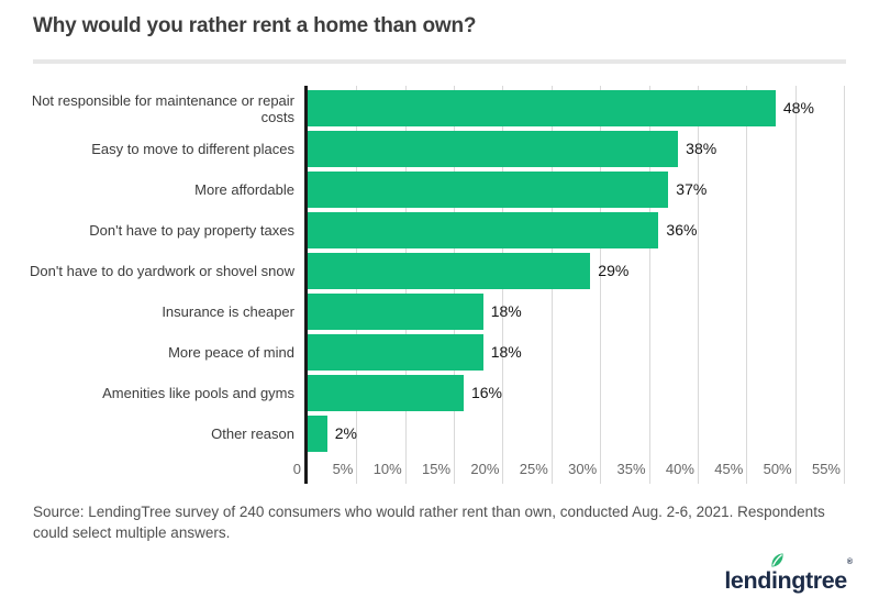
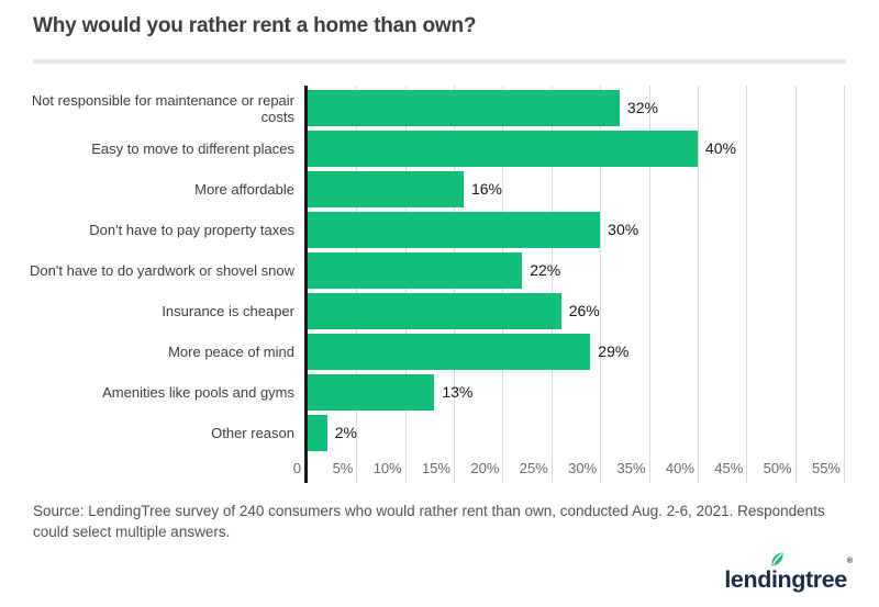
Not responsible for maintenance or repair costs: 48% -> 32%
Easy to move to different places: 38% -> 40%
More affordable: 37% -> 16%
Don't have to pay property taxes: 36% -> 30%
Don't have to do yardwork or shovel snow: 29% -> 22%
Insurance is cheaper: 18% -> 26%
More peace of mind: 18% -> 29%
Amenities like pools and gyms: 16% -> 13%
